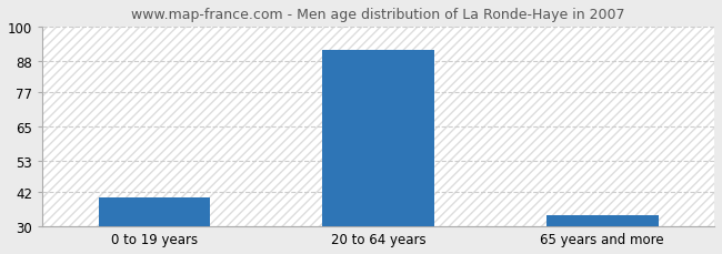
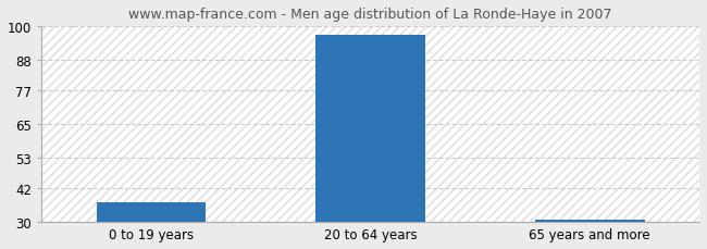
0 to 19 years: 40 -> 37
20 to 64 years: 92 -> 97
65 years and more: 34 -> 31
